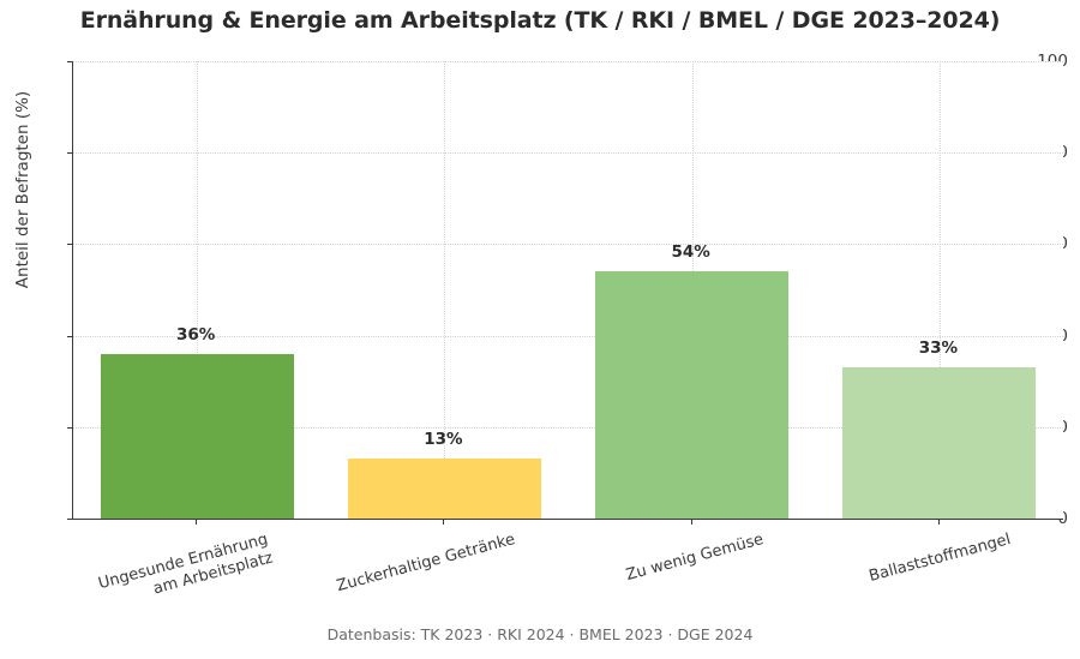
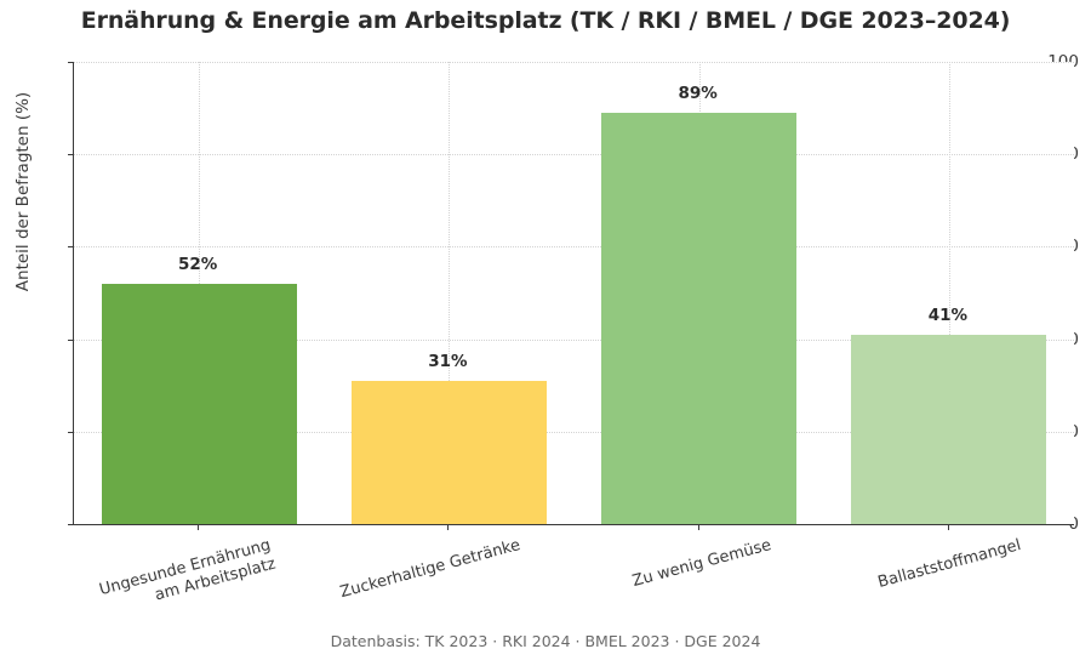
Ungesunde Ernährung am Arbeitsplatz: 36% -> 52%
Zuckerhaltige Getränke: 13% -> 31%
Zu wenig Gemüse: 54% -> 89%
Ballaststoffmangel: 33% -> 41%
